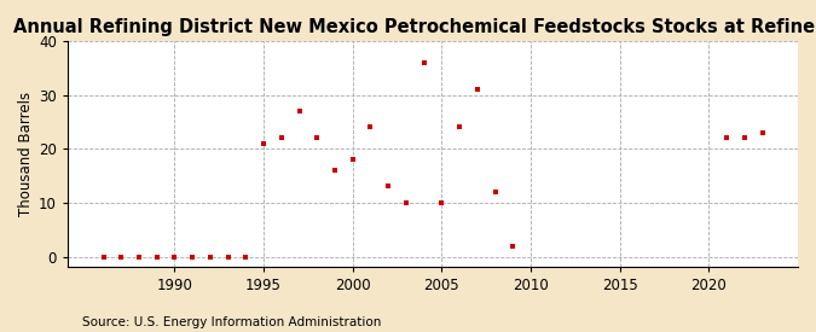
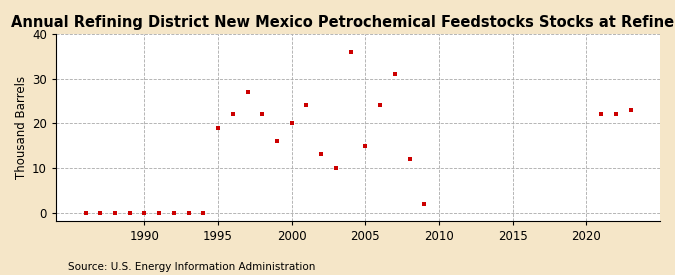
1995: 21 -> 19
2000: 18 -> 20
2005: 10 -> 15
